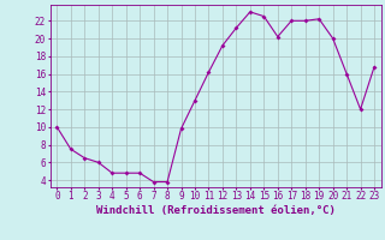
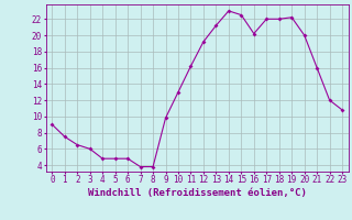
0: 10.0 -> 9.0
23: 16.8 -> 10.8
